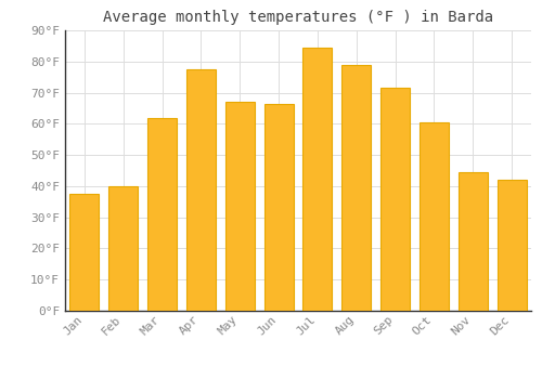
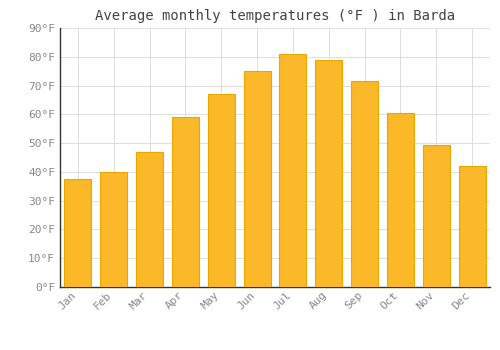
Mar: 62.0°F -> 47.0°F
Apr: 77.5°F -> 59.0°F
Jun: 66.5°F -> 75.0°F
Jul: 84.5°F -> 81.0°F
Nov: 44.5°F -> 49.5°F
